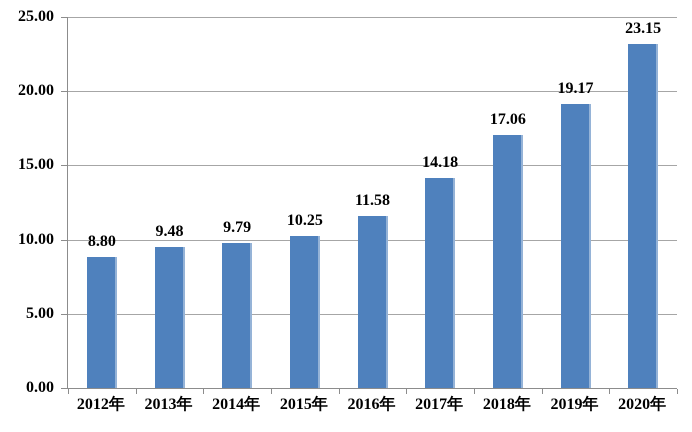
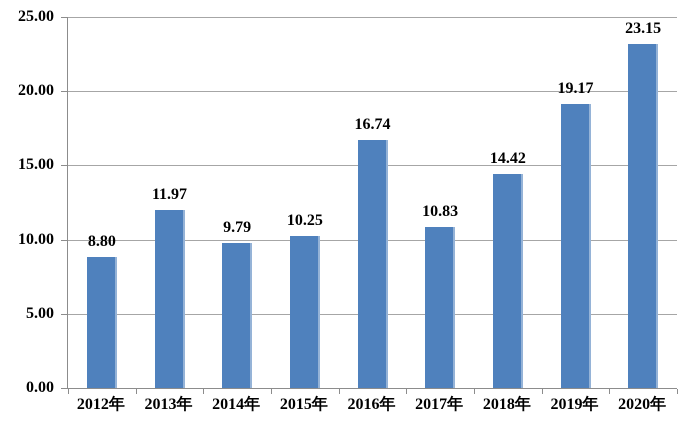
2013年: 9.48 -> 11.97
2016年: 11.58 -> 16.74
2017年: 14.18 -> 10.83
2018年: 17.06 -> 14.42
